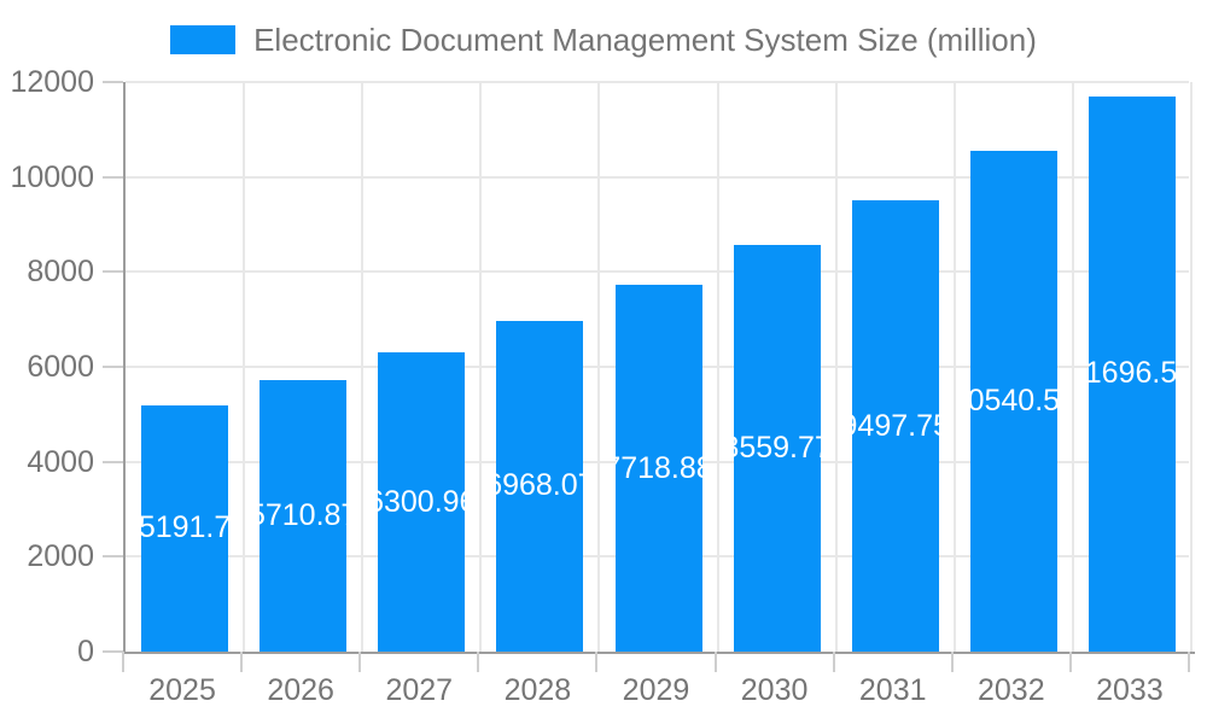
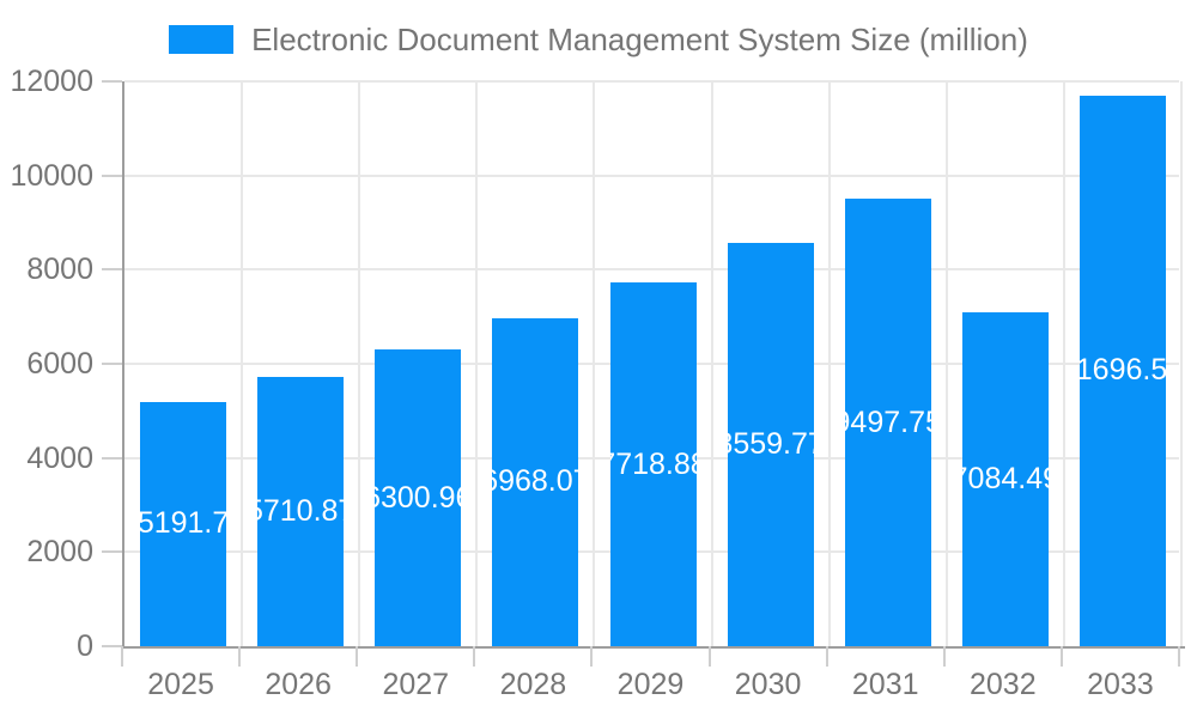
2032: 10540.57 -> 7084.49
